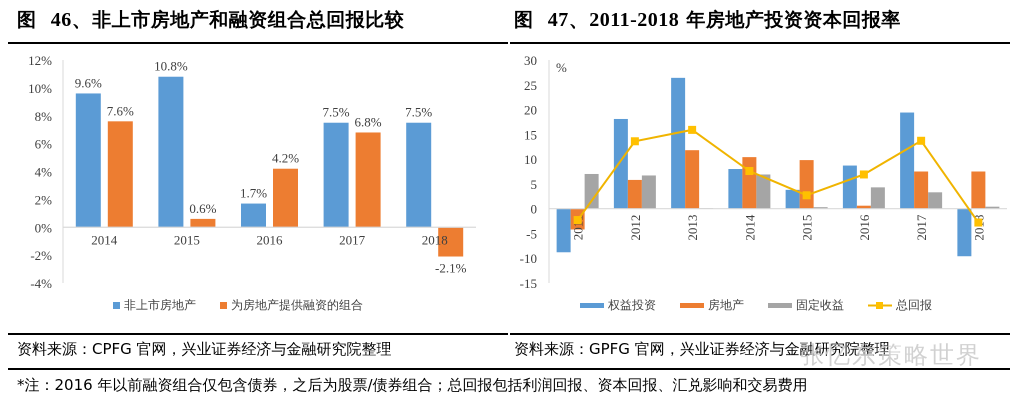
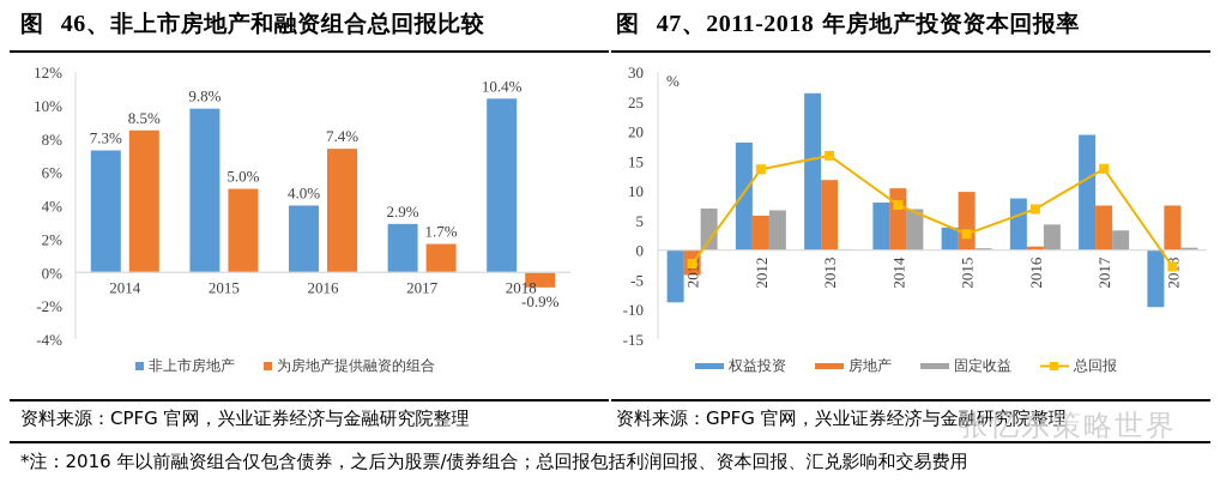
非上市房地产和融资组合总回报比较/非上市房地产/2014: 9.6% -> 7.3%
非上市房地产和融资组合总回报比较/为房地产提供融资的组合/2014: 7.6% -> 8.5%
非上市房地产和融资组合总回报比较/非上市房地产/2015: 10.8% -> 9.8%
非上市房地产和融资组合总回报比较/为房地产提供融资的组合/2015: 0.6% -> 5.0%
非上市房地产和融资组合总回报比较/非上市房地产/2016: 1.7% -> 4.0%
非上市房地产和融资组合总回报比较/为房地产提供融资的组合/2016: 4.2% -> 7.4%
非上市房地产和融资组合总回报比较/非上市房地产/2017: 7.5% -> 2.9%
非上市房地产和融资组合总回报比较/为房地产提供融资的组合/2017: 6.8% -> 1.7%
非上市房地产和融资组合总回报比较/非上市房地产/2018: 7.5% -> 10.4%
非上市房地产和融资组合总回报比较/为房地产提供融资的组合/2018: -2.1% -> -0.9%
